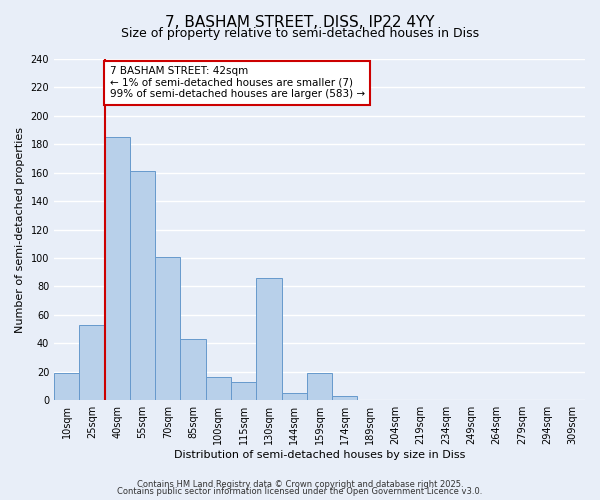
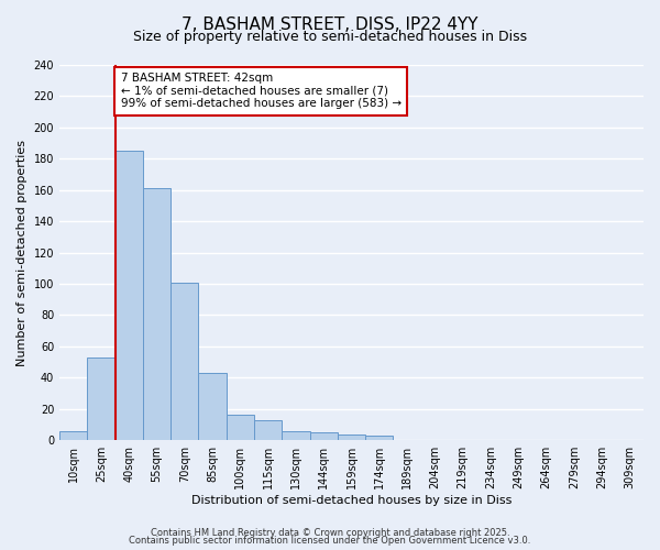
10sqm: 19 -> 6
130sqm: 86 -> 6
159sqm: 19 -> 4
